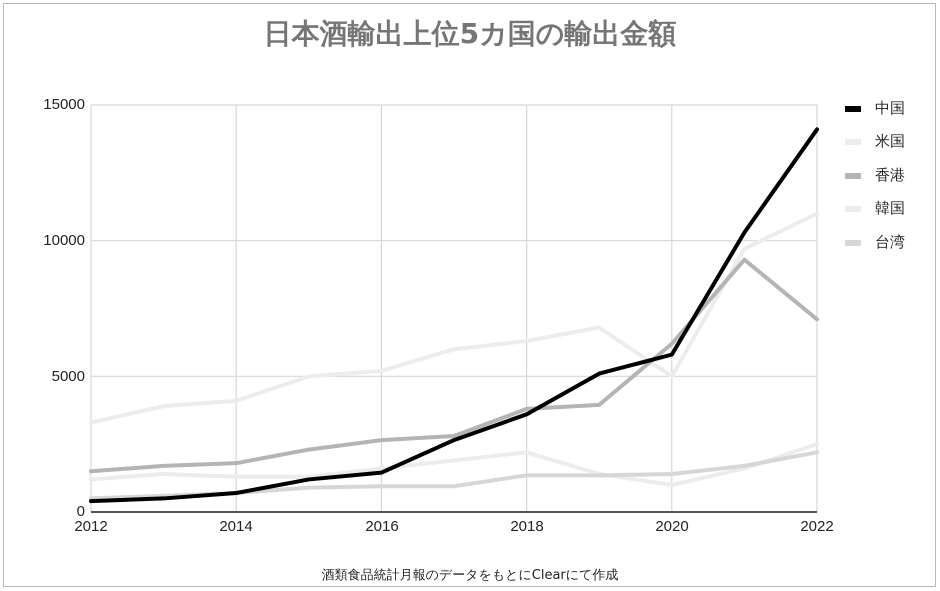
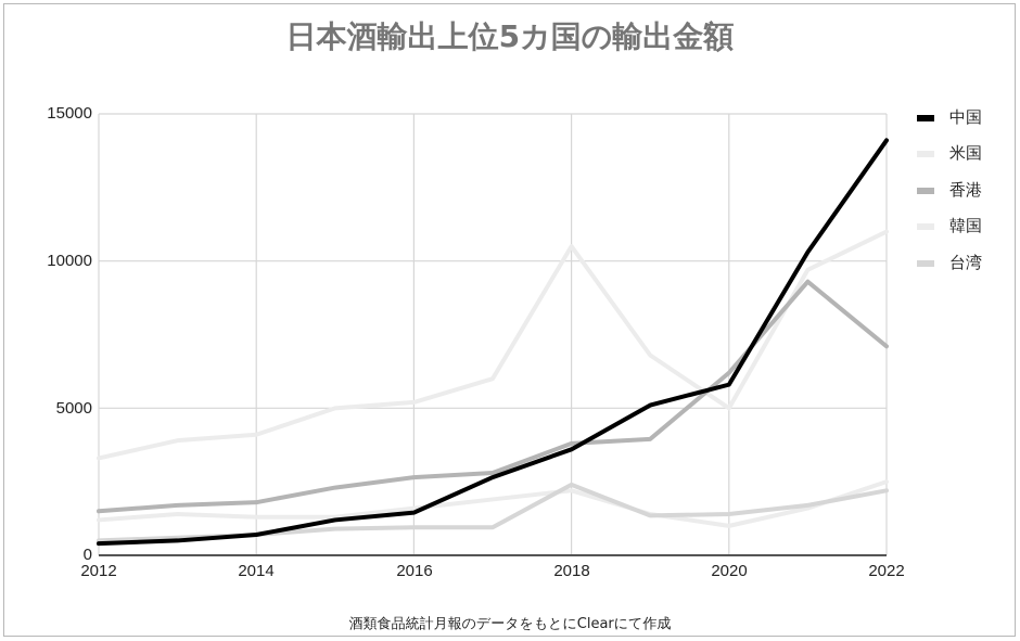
米国/2018: 6300 -> 10500
台湾/2018: 1400 -> 2400
